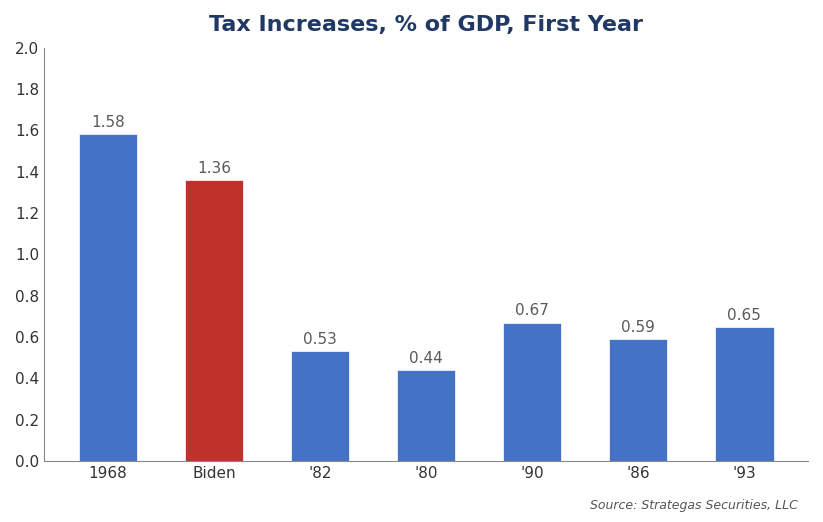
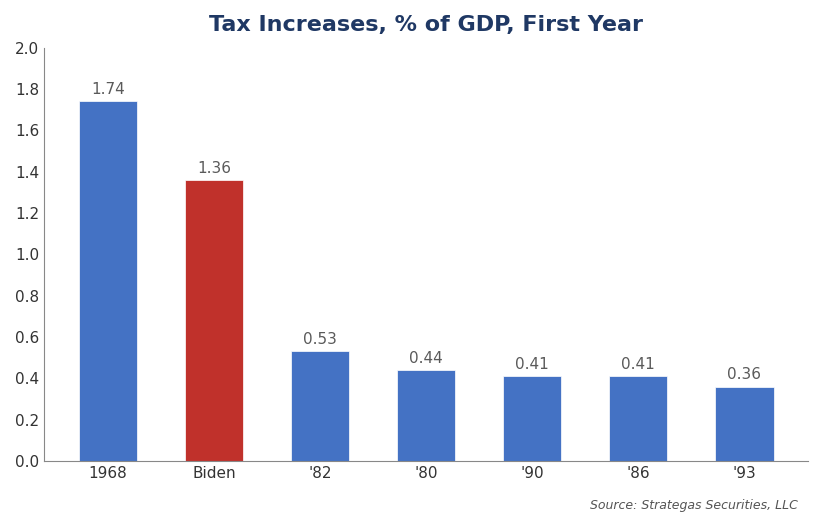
1968: 1.58 -> 1.74
'90: 0.67 -> 0.41
'86: 0.59 -> 0.41
'93: 0.65 -> 0.36
